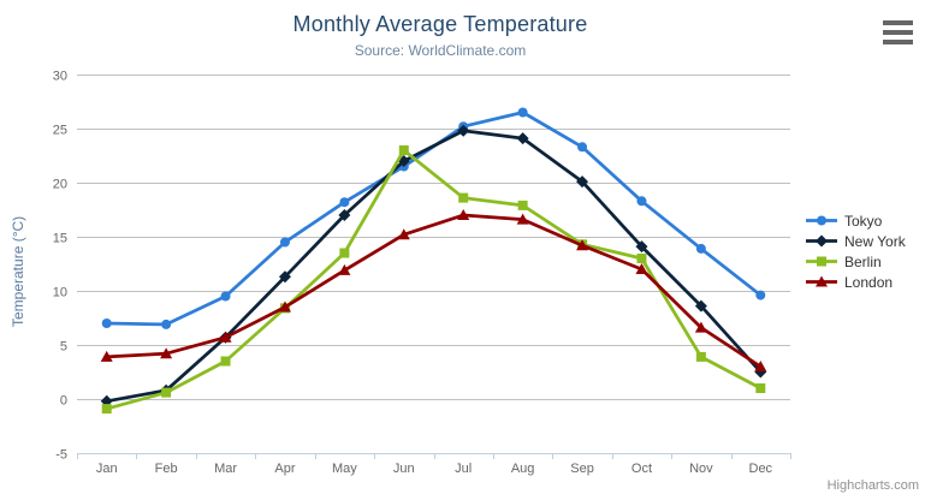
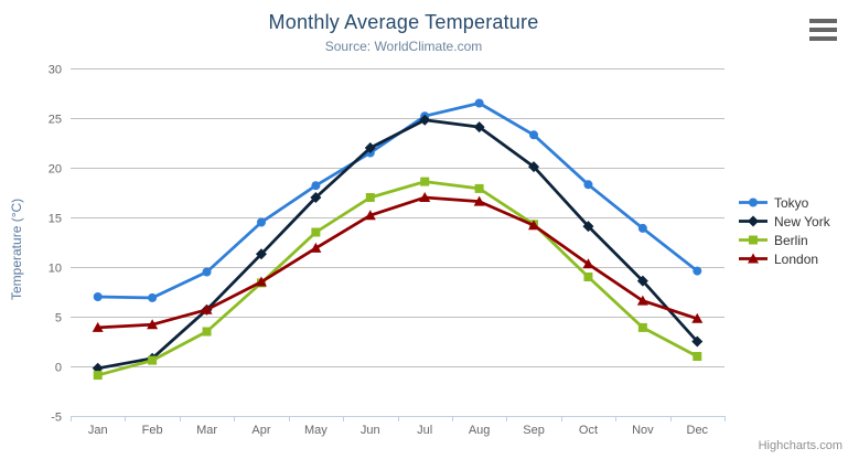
Berlin/Jun: 23 -> 17
Berlin/Oct: 13 -> 9
London/Oct: 12 -> 10
London/Dec: 3 -> 5
